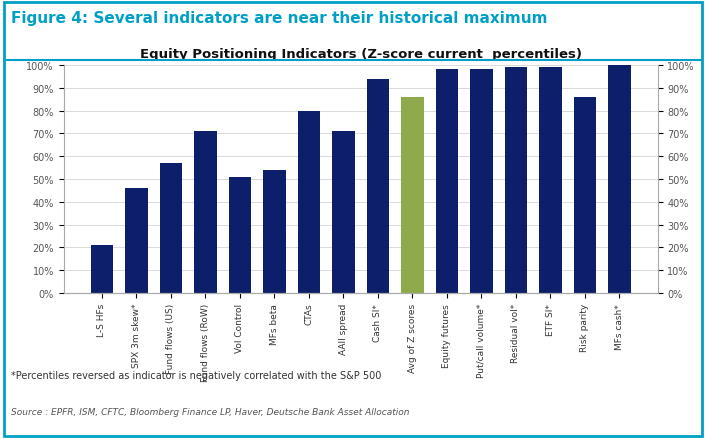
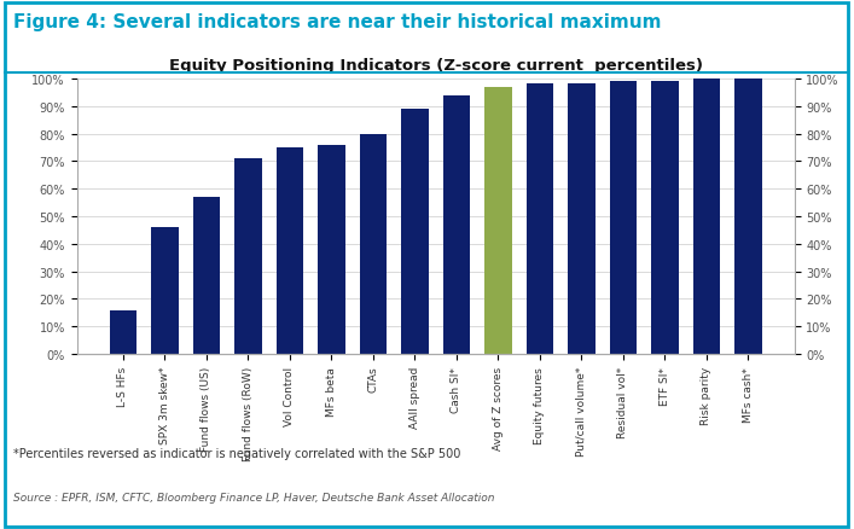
L-S HFs: 21% -> 16%
Vol Control: 51% -> 75%
MFs beta: 54% -> 76%
AAII spread: 71% -> 89%
Avg of Z scores: 86% -> 97%
Risk parity: 86% -> 100%
